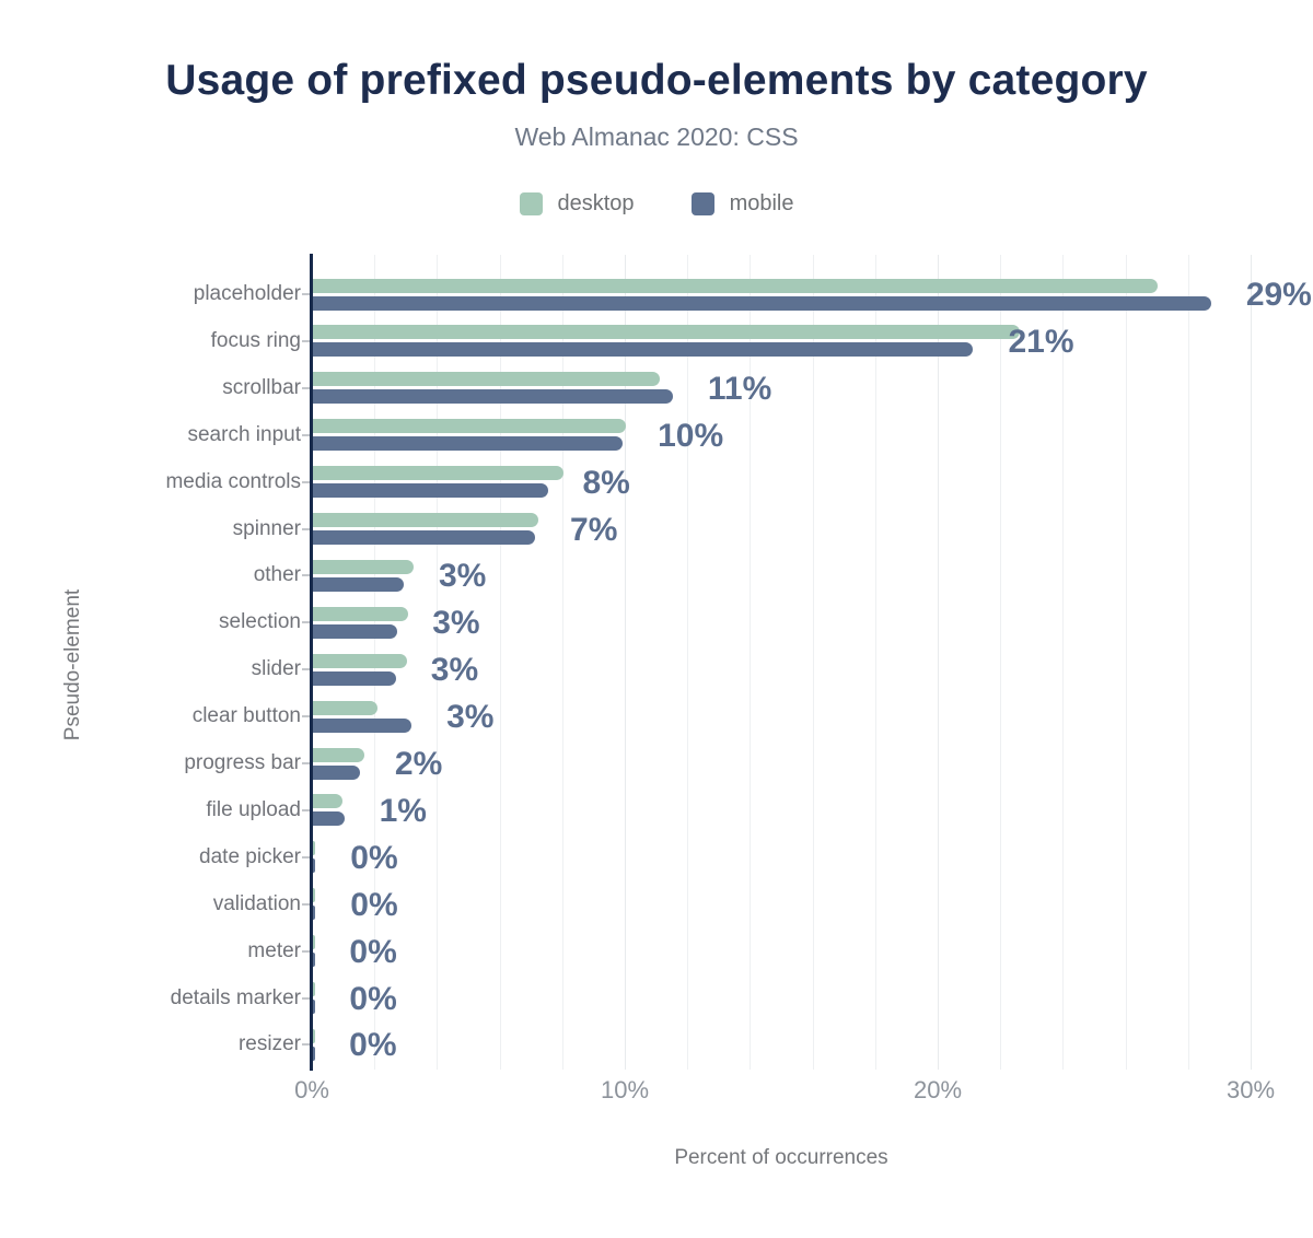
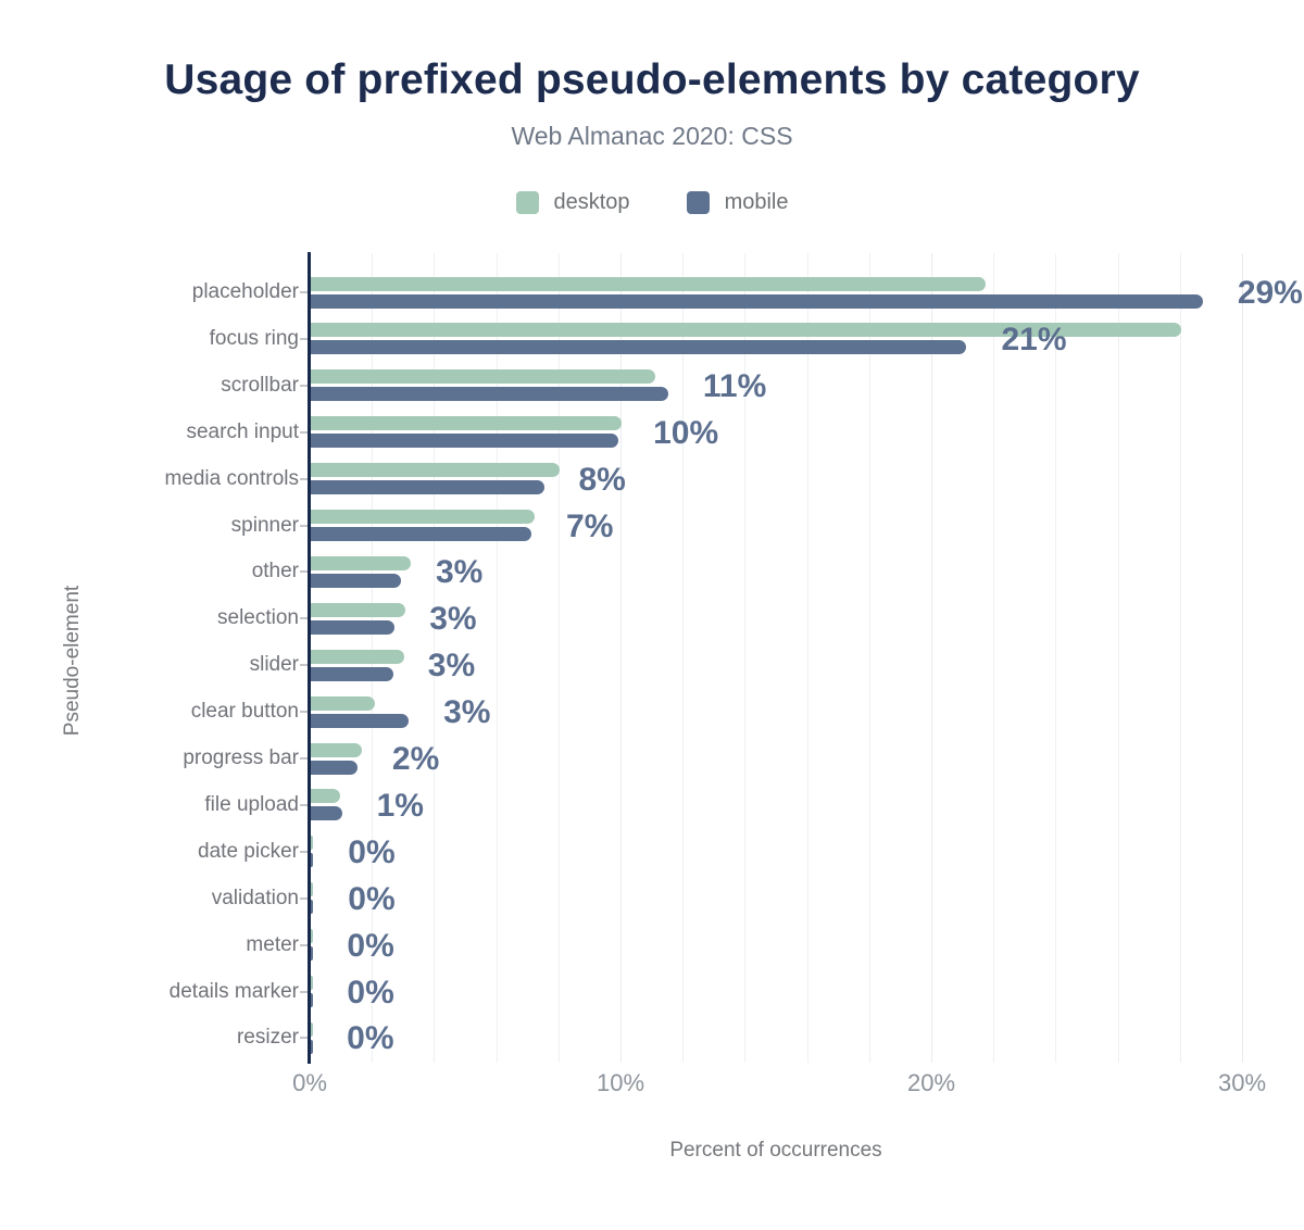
desktop/placeholder: 27.0% -> 21.7%
desktop/focus ring: 22.6% -> 28.0%
